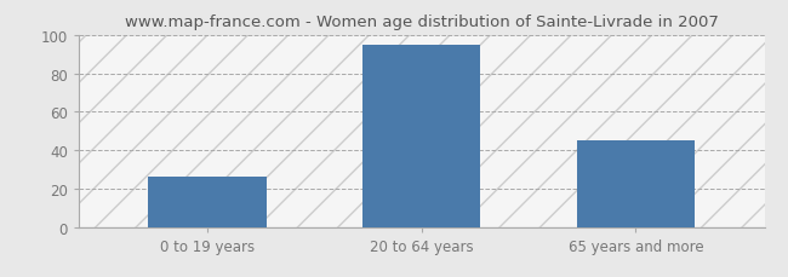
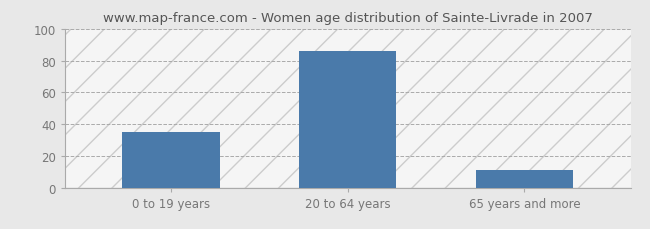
0 to 19 years: 26 -> 35
20 to 64 years: 95 -> 86
65 years and more: 45 -> 11
